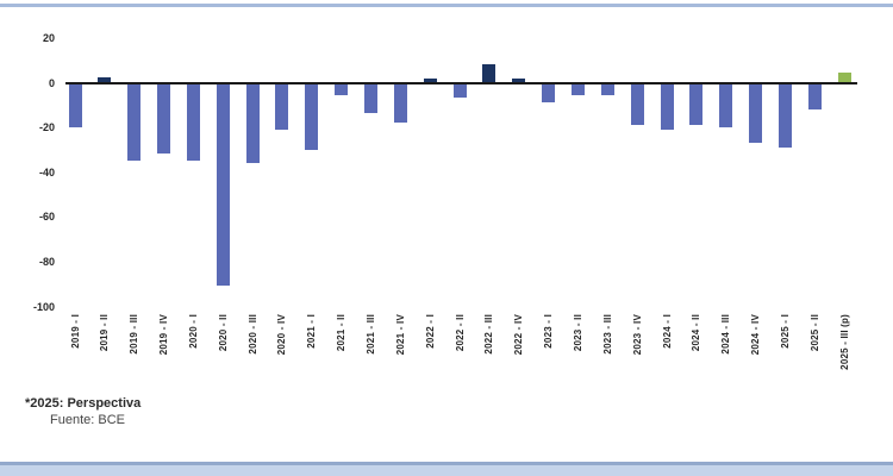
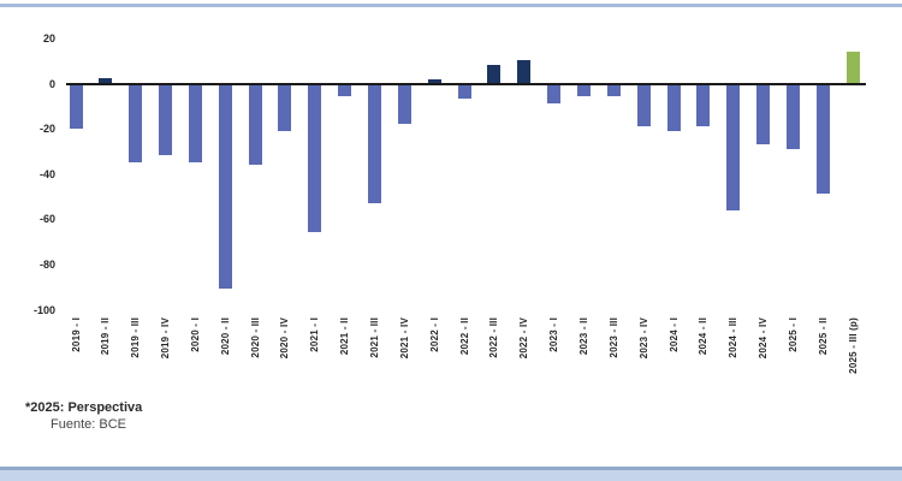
2021 - I: -29 -> -65
2021 - III: -13 -> -52
2022 - IV: 2 -> 10
2024 - III: -19 -> -55
2025 - II: -11 -> -48
2025 - III (p): 4 -> 14
